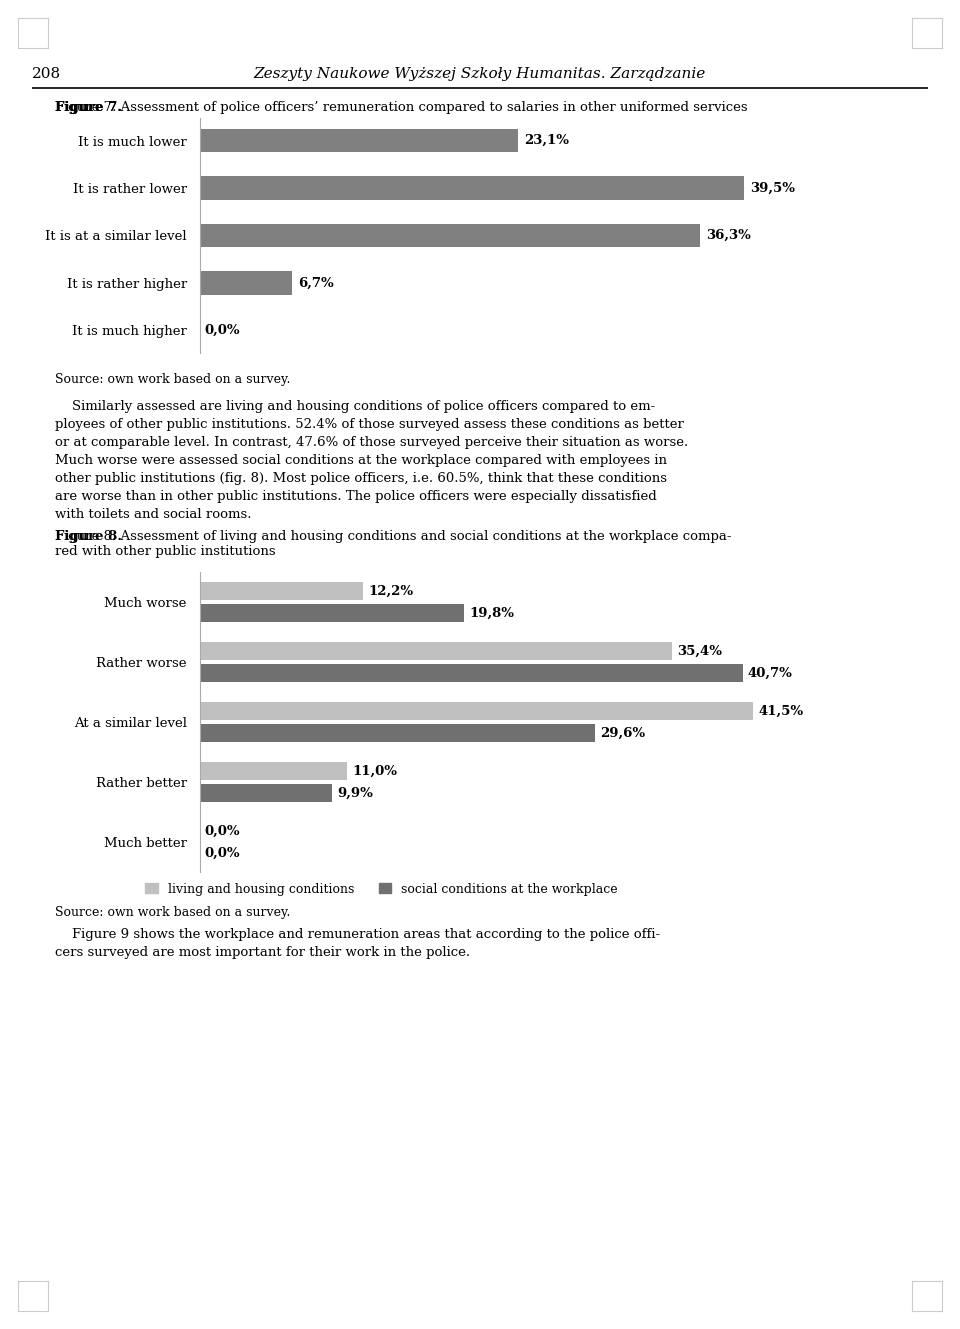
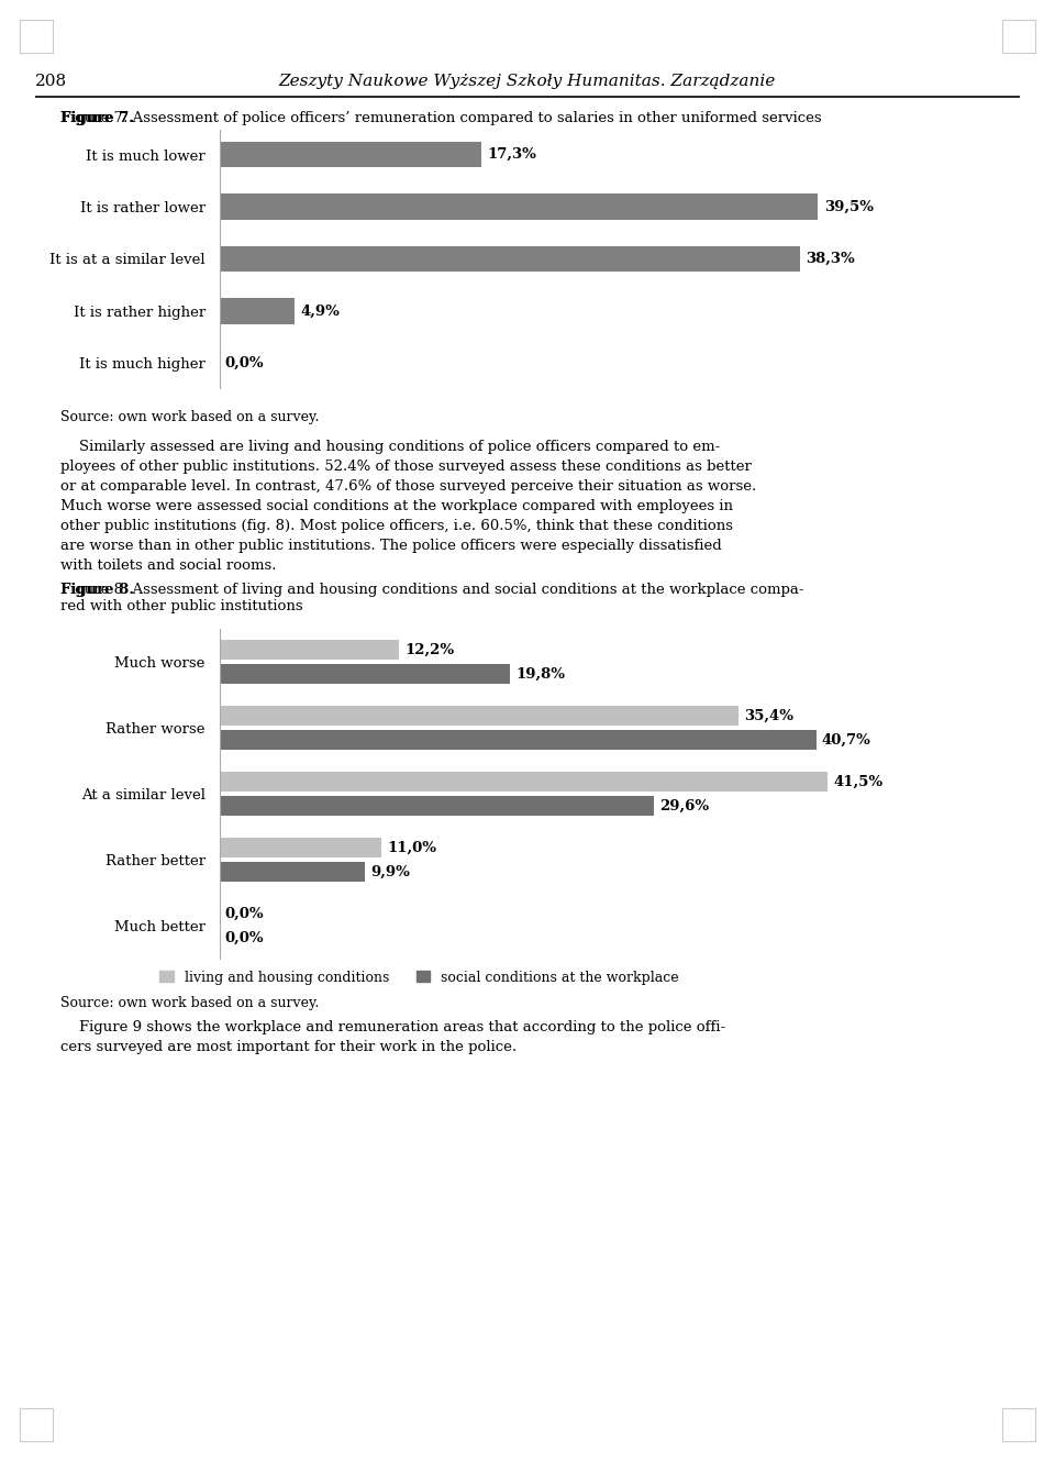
It is much lower: 23,1% -> 17,3%
It is at a similar level: 36,3% -> 38,3%
It is rather higher: 6,7% -> 4,9%
